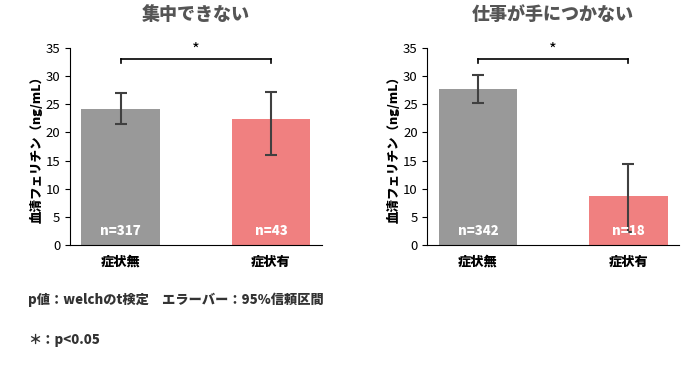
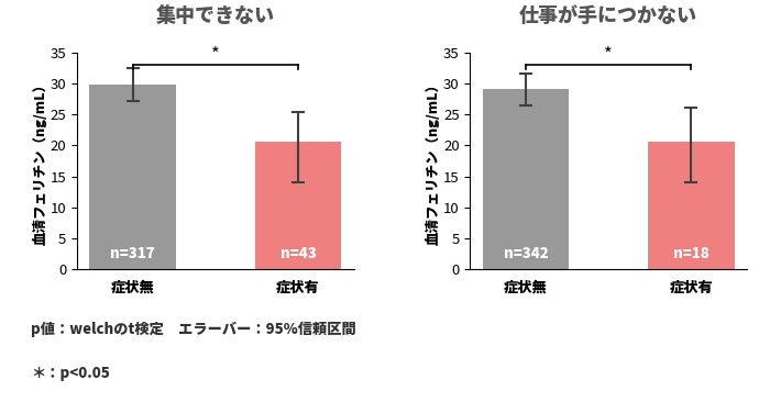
集中できない/症状無: 24.2 -> 29.8
集中できない/症状有: 22.4 -> 20.5
仕事が手につかない/症状無: 27.6 -> 29.0
仕事が手につかない/症状有: 8.8 -> 20.5
